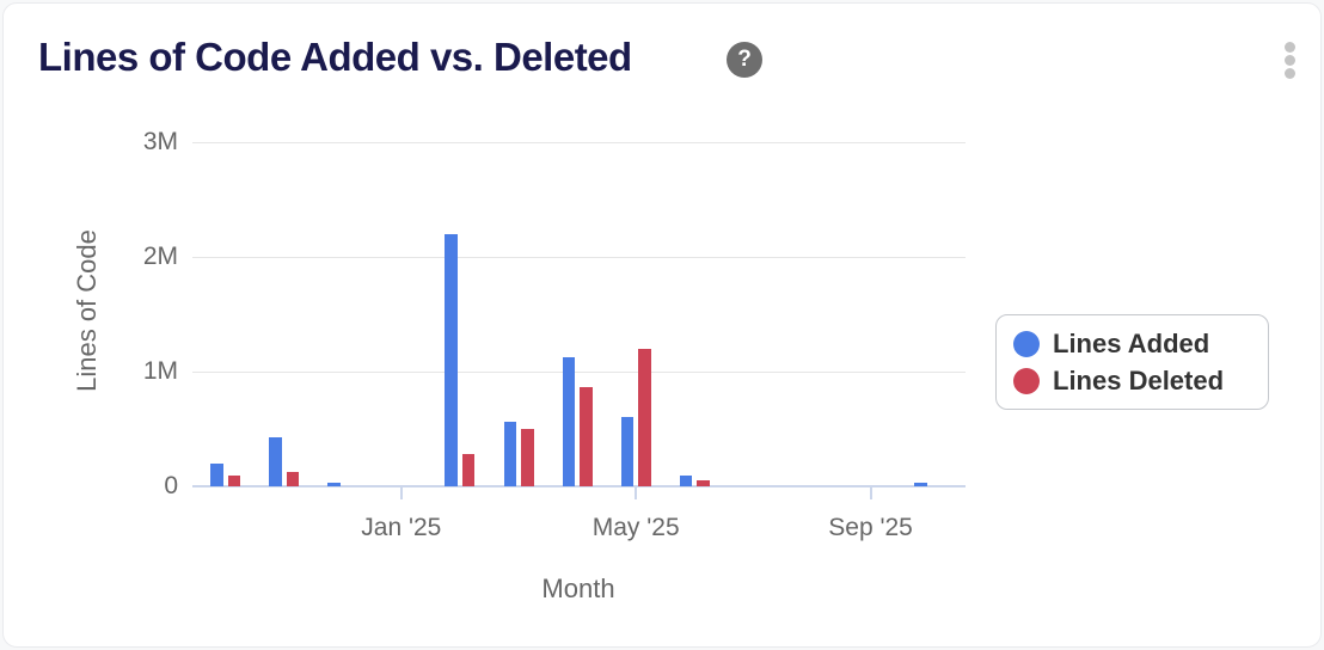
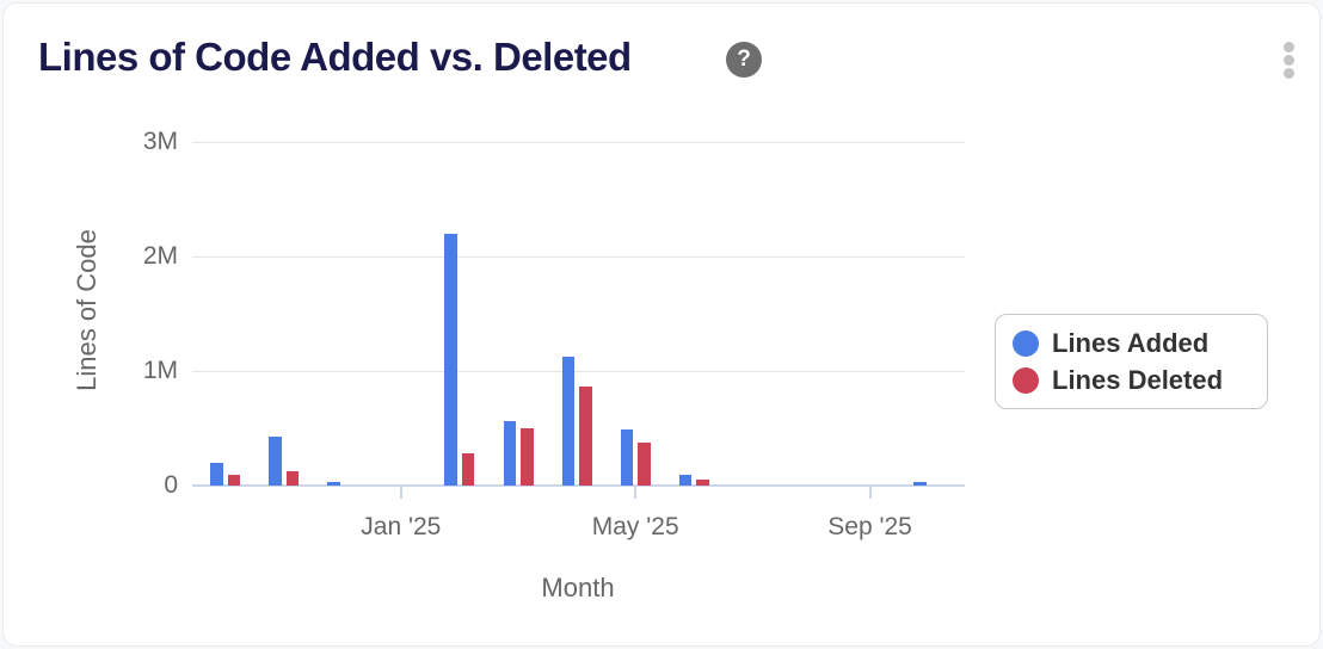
Lines Added/May '25: 0.6M -> 0.5M
Lines Deleted/May '25: 1.2M -> 0.4M
